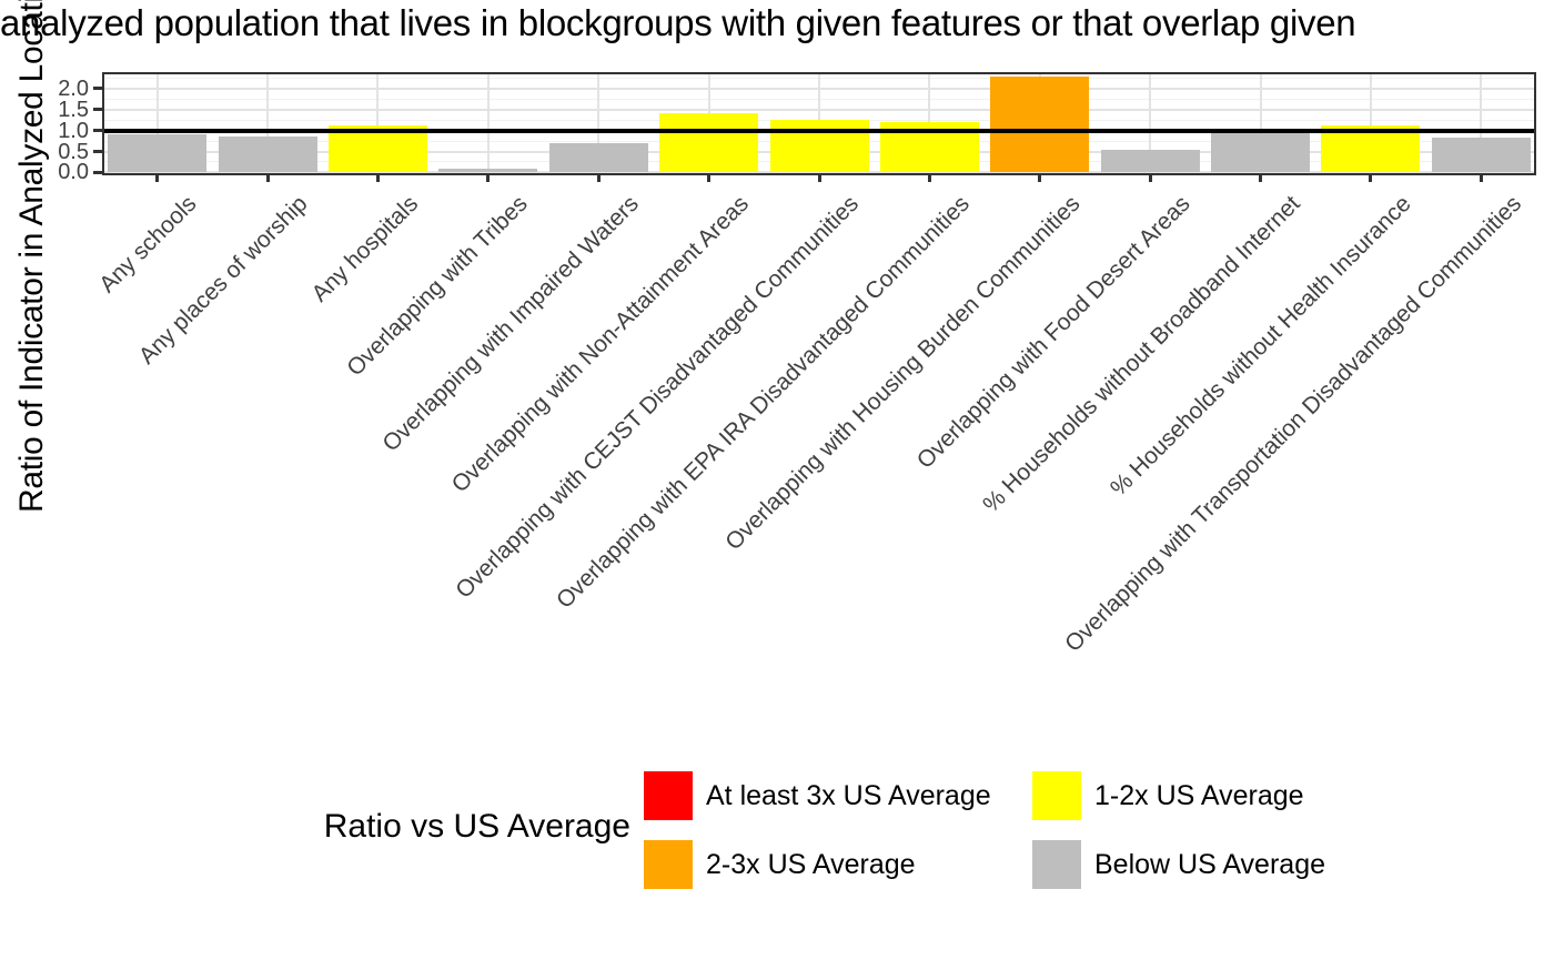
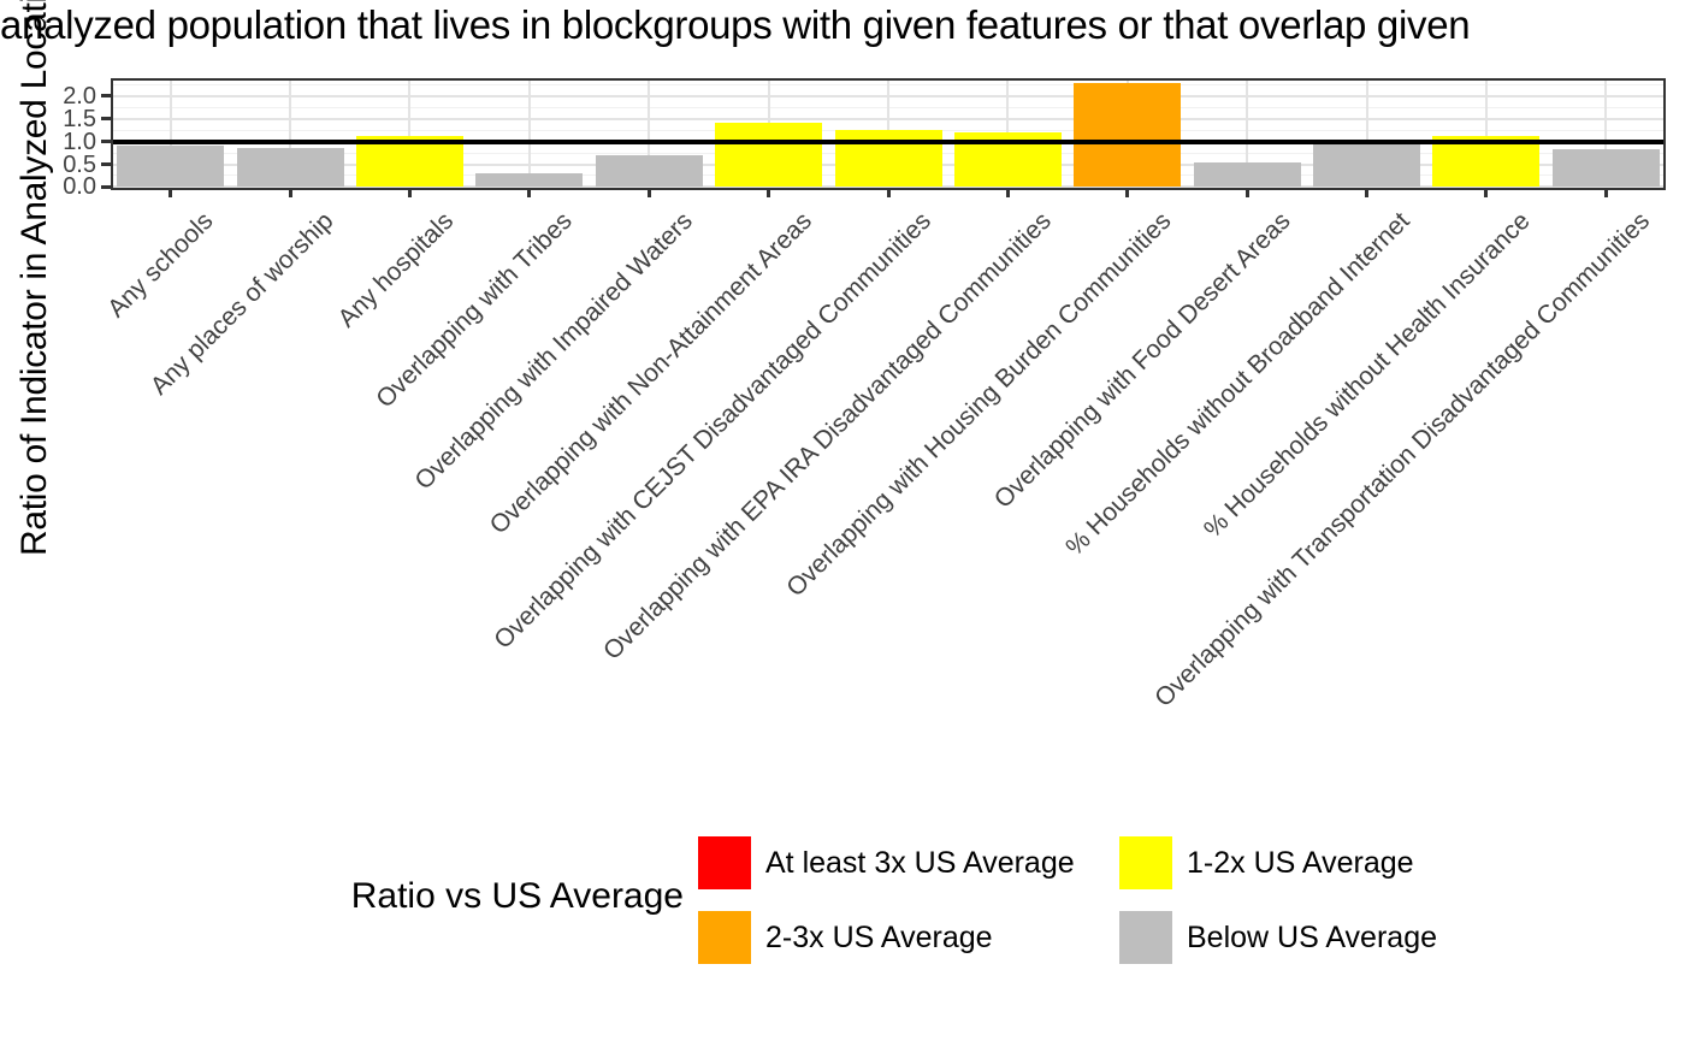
Overlapping with Tribes: 0.1 -> 0.3
